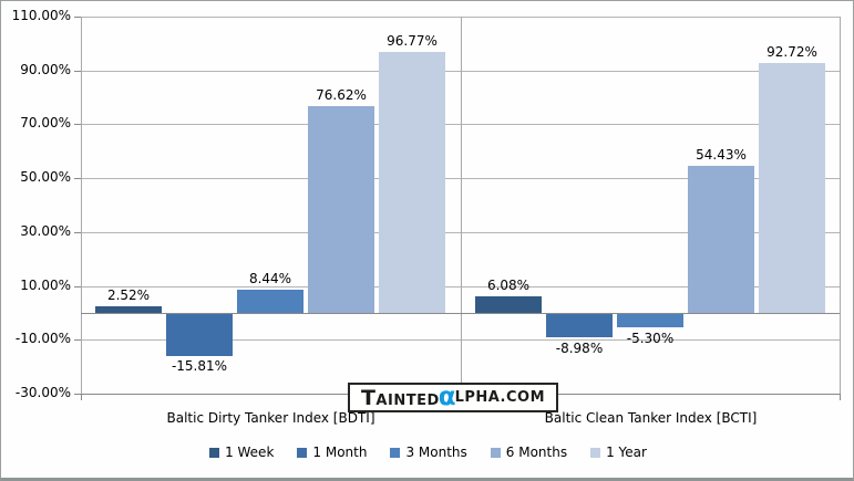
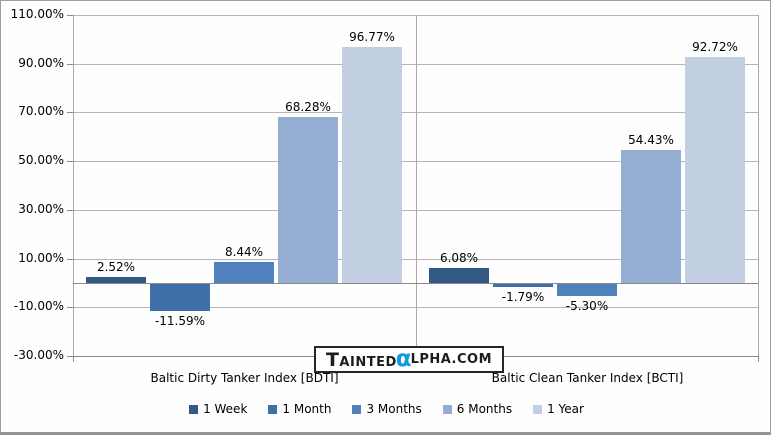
1 Month/Baltic Dirty Tanker Index [BDTI]: -15.81% -> -11.59%
6 Months/Baltic Dirty Tanker Index [BDTI]: 76.62% -> 68.28%
1 Month/Baltic Clean Tanker Index [BCTI]: -8.98% -> -1.79%
